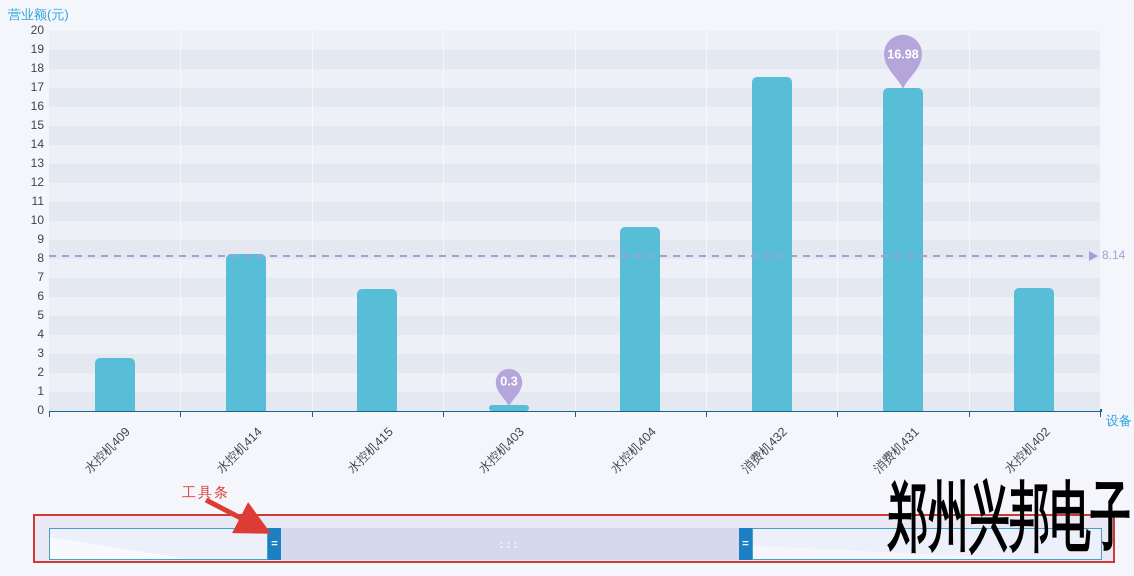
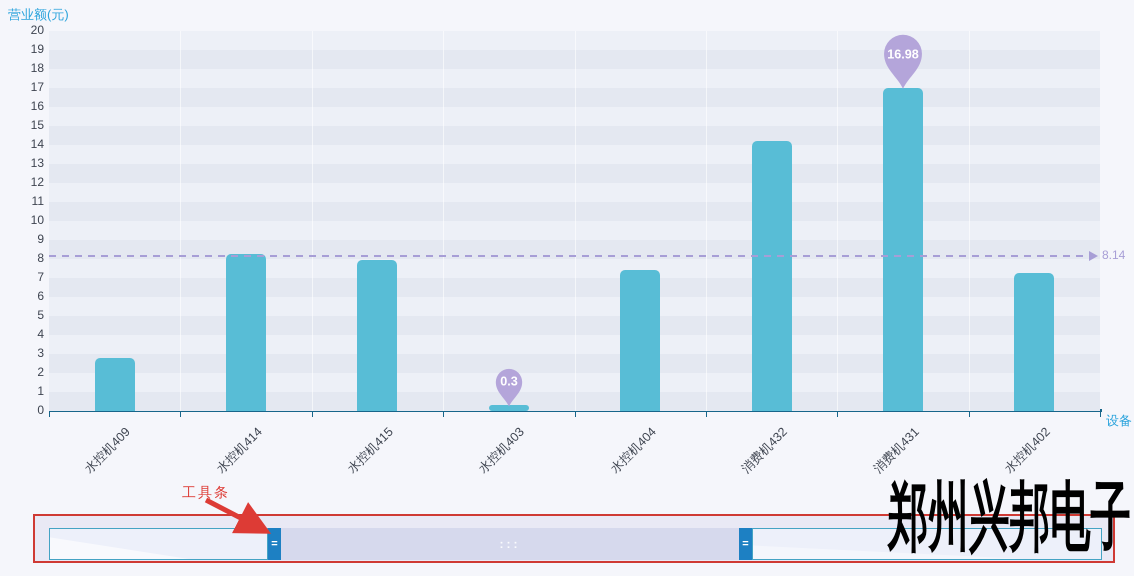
水控机415: 6.4 -> 8.0
水控机404: 9.7 -> 7.4
消费机432: 17.6 -> 14.2
水控机402: 6.5 -> 7.2
